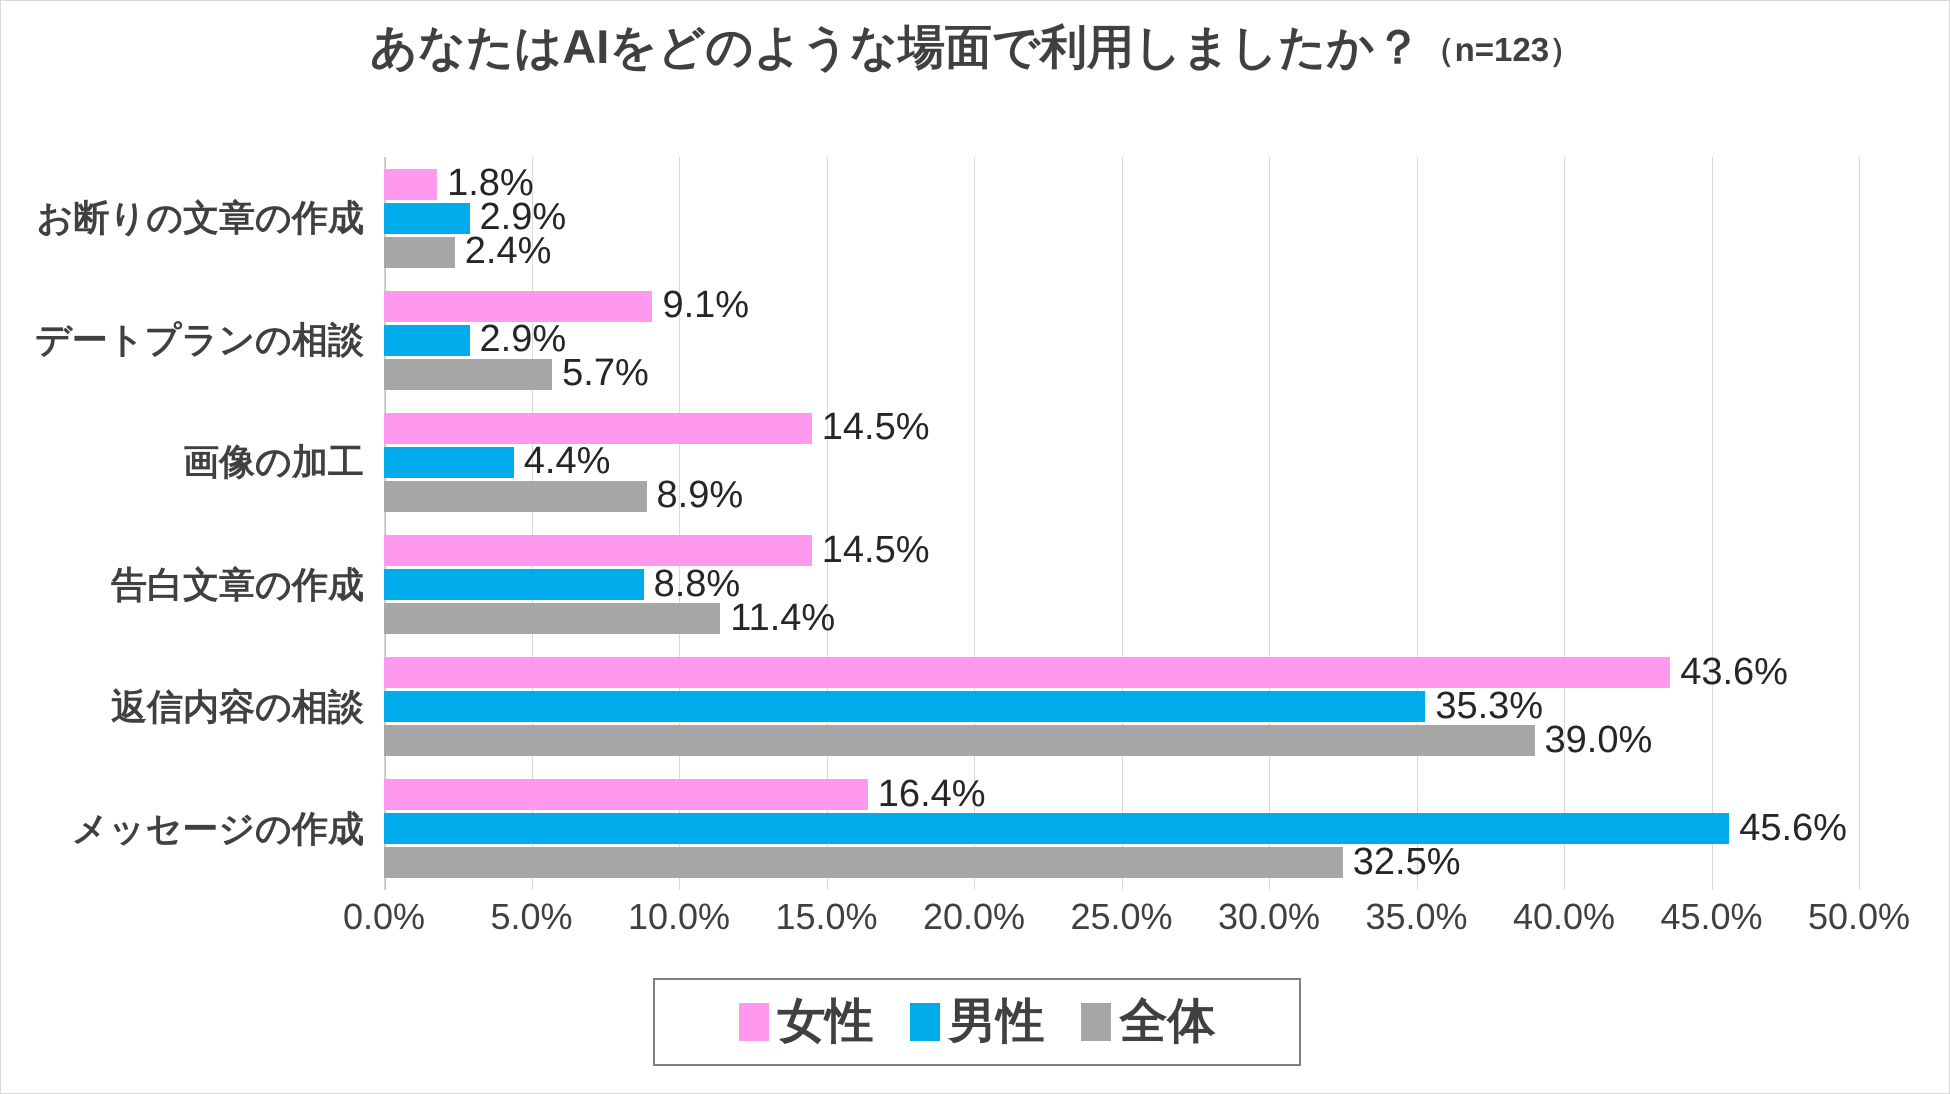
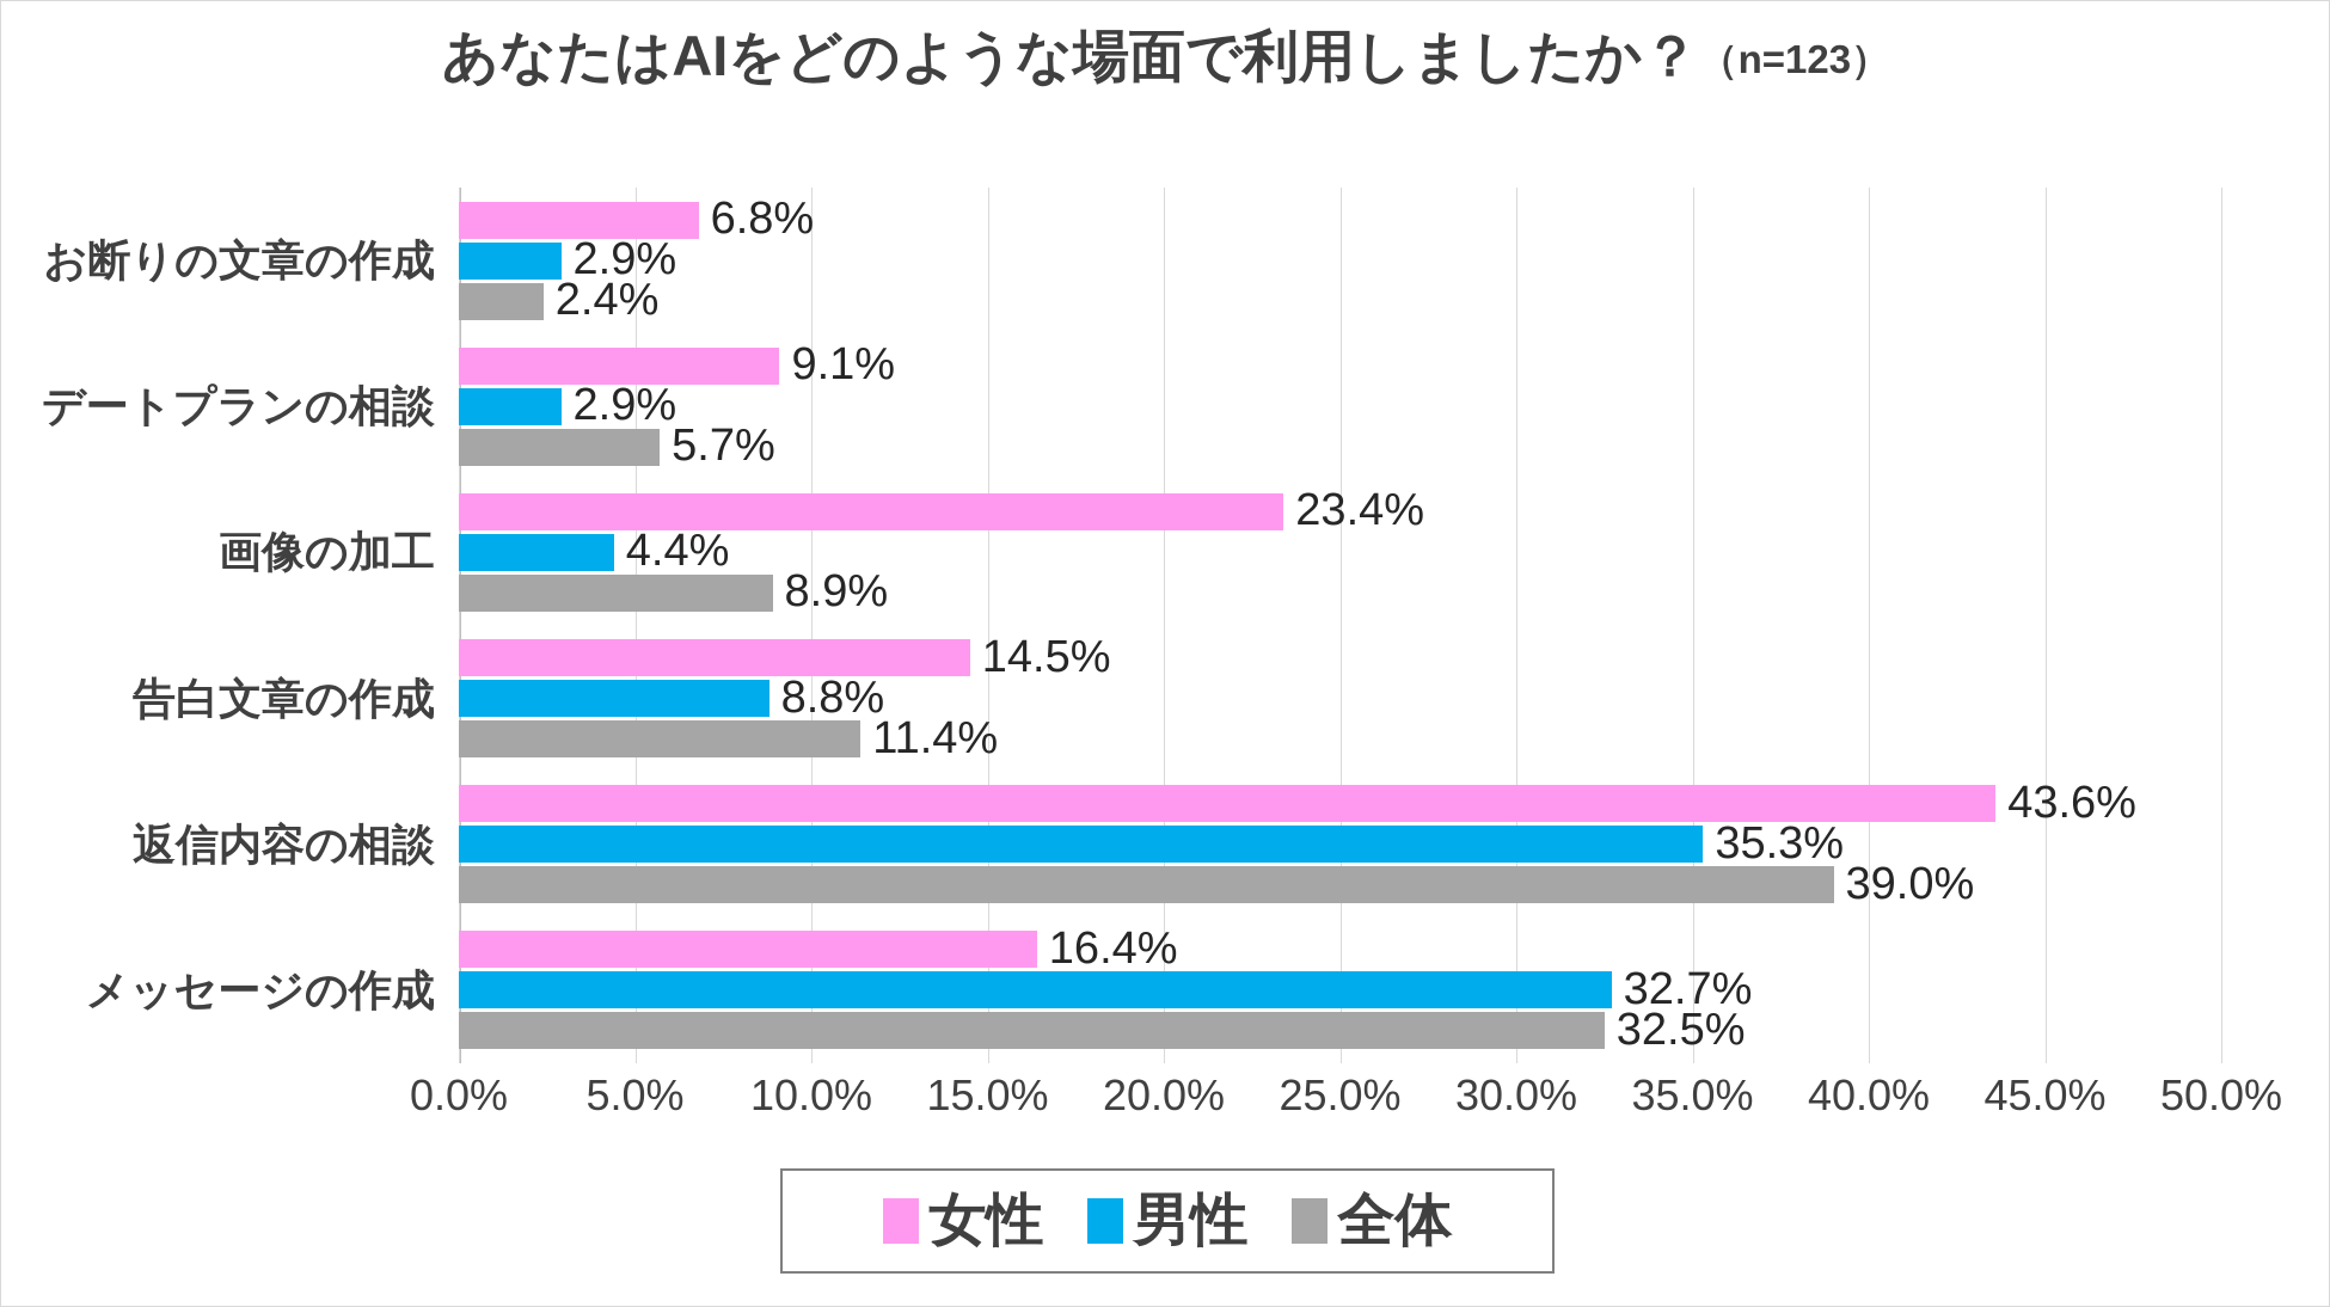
女性/お断りの文章の作成: 1.8% -> 6.8%
女性/画像の加工: 14.5% -> 23.4%
男性/メッセージの作成: 45.6% -> 32.7%
